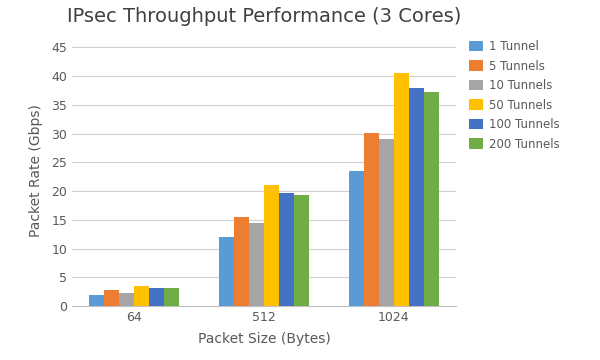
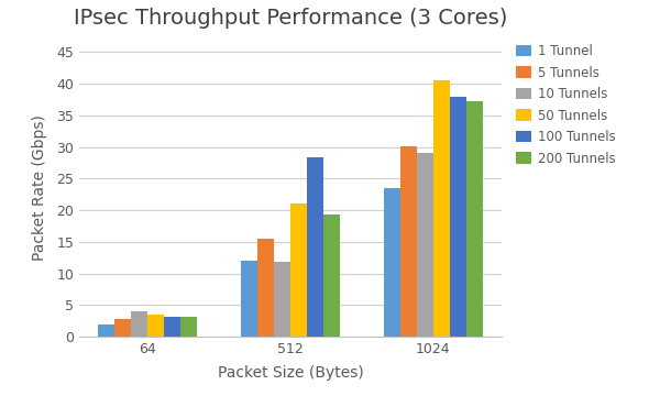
10 Tunnels/64: 2.2 -> 4.0
10 Tunnels/512: 14.5 -> 11.8
100 Tunnels/512: 19.6 -> 28.4
